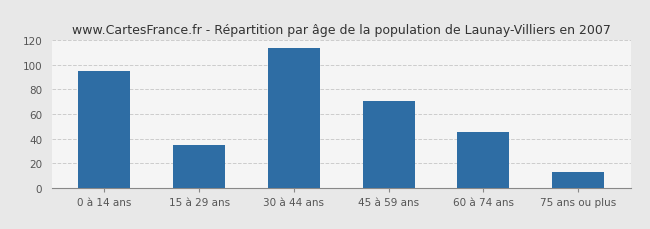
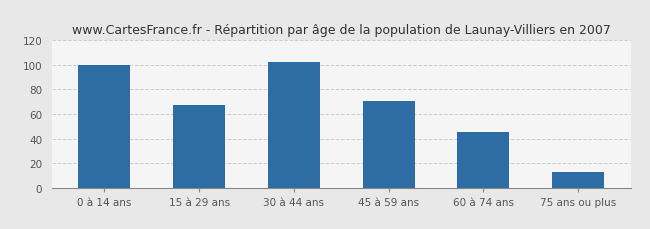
0 à 14 ans: 95 -> 100
15 à 29 ans: 35 -> 67
30 à 44 ans: 114 -> 102
